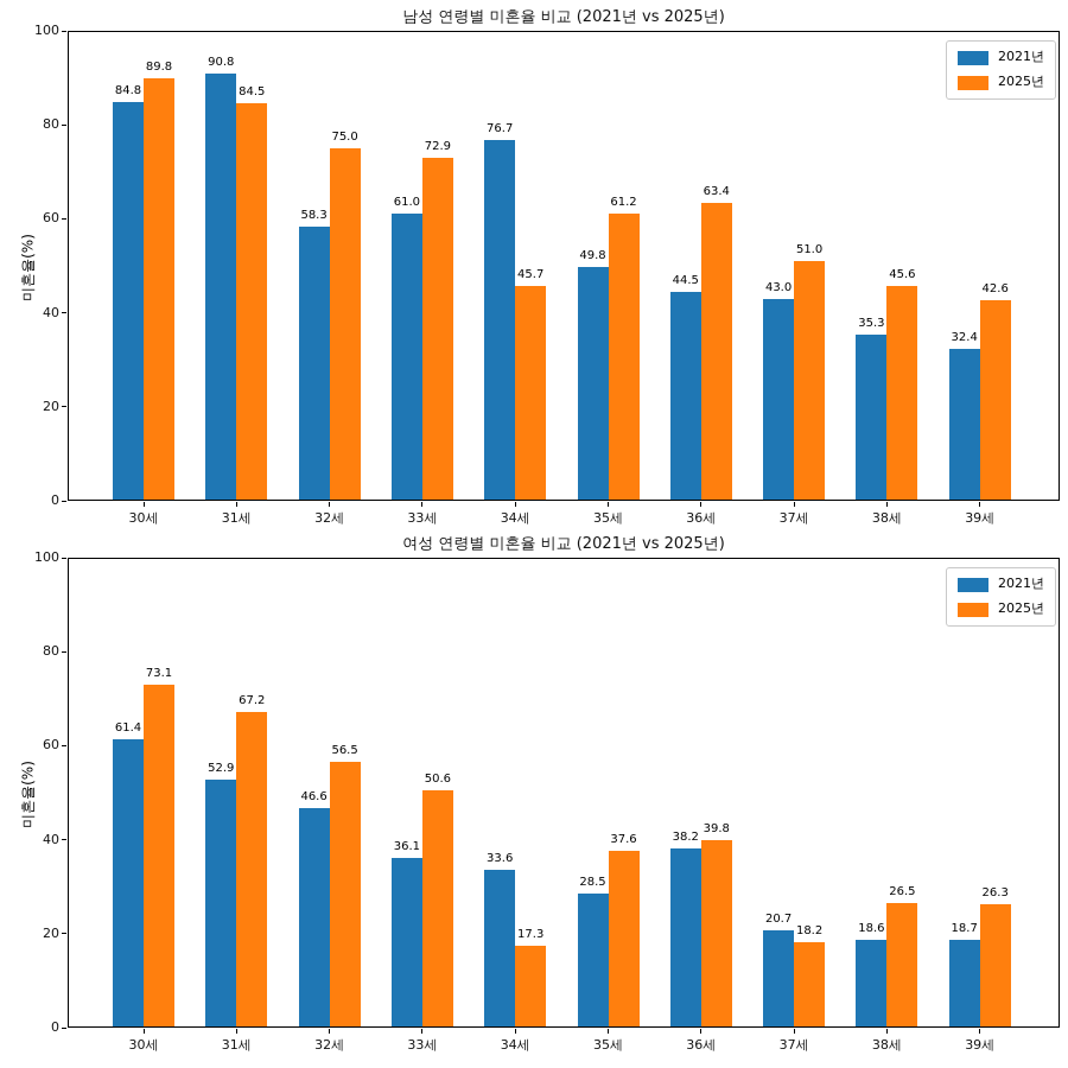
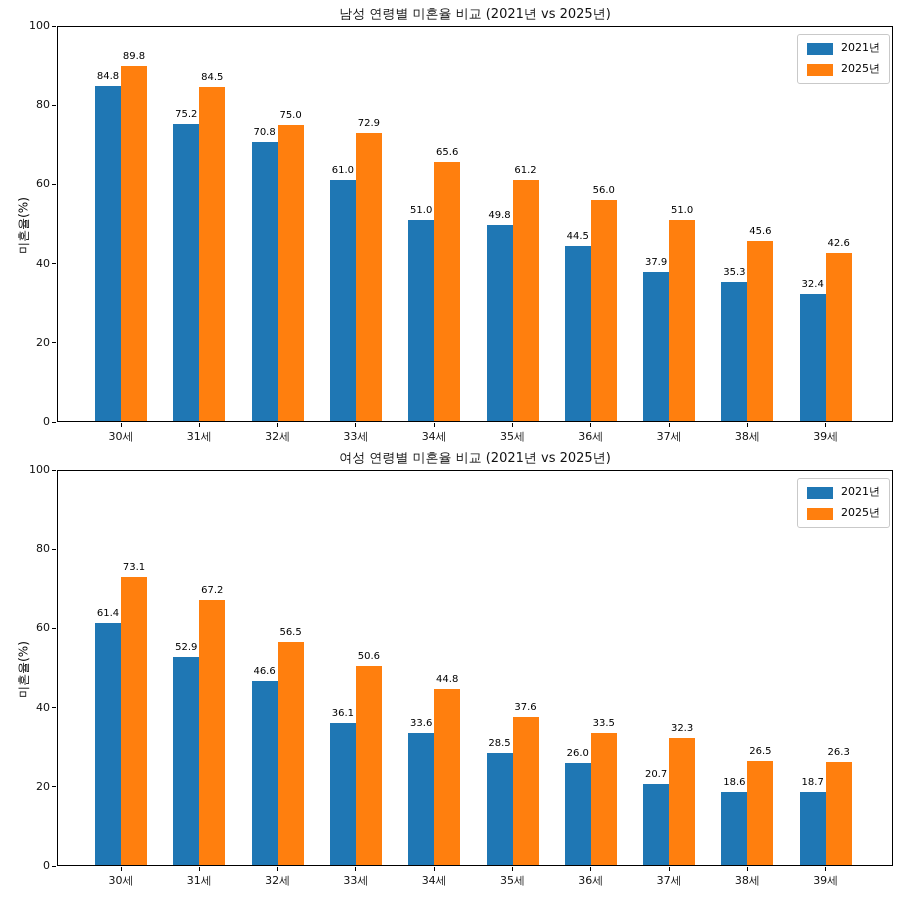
남성 연령별 미혼율 비교 (2021년 vs 2025년)/2021년/31세: 90.8 -> 75.2
남성 연령별 미혼율 비교 (2021년 vs 2025년)/2021년/32세: 58.3 -> 70.8
남성 연령별 미혼율 비교 (2021년 vs 2025년)/2021년/34세: 76.7 -> 51.0
남성 연령별 미혼율 비교 (2021년 vs 2025년)/2025년/34세: 45.7 -> 65.6
남성 연령별 미혼율 비교 (2021년 vs 2025년)/2025년/36세: 63.4 -> 56.0
남성 연령별 미혼율 비교 (2021년 vs 2025년)/2021년/37세: 43.0 -> 37.9
여성 연령별 미혼율 비교 (2021년 vs 2025년)/2025년/34세: 17.3 -> 44.8
여성 연령별 미혼율 비교 (2021년 vs 2025년)/2021년/36세: 38.2 -> 26.0
여성 연령별 미혼율 비교 (2021년 vs 2025년)/2025년/36세: 39.8 -> 33.5
여성 연령별 미혼율 비교 (2021년 vs 2025년)/2025년/37세: 18.2 -> 32.3
